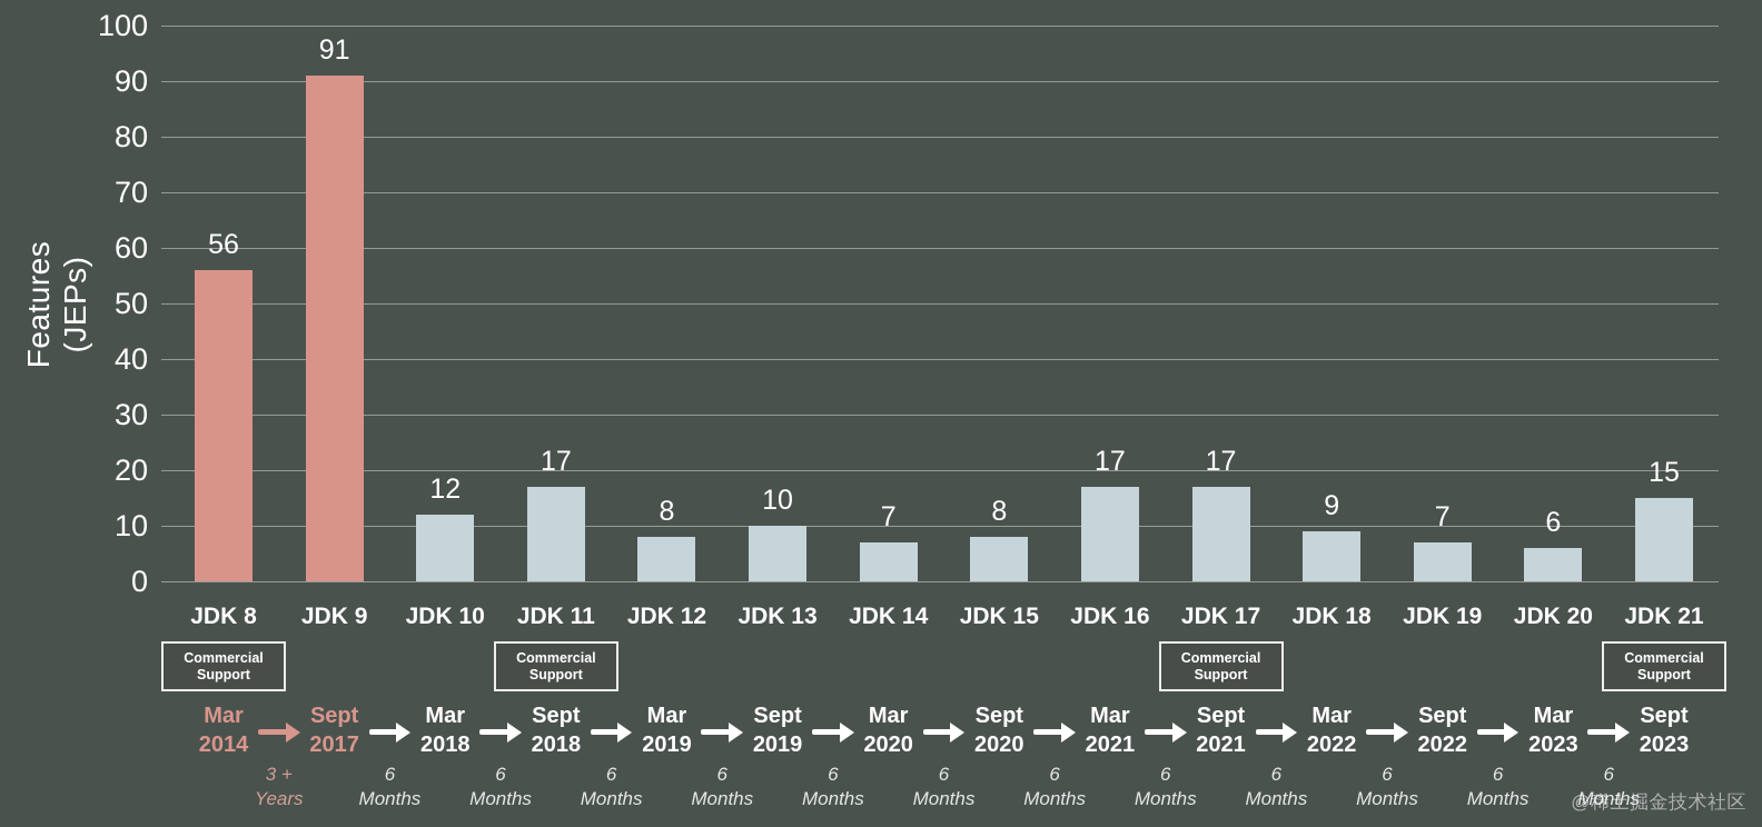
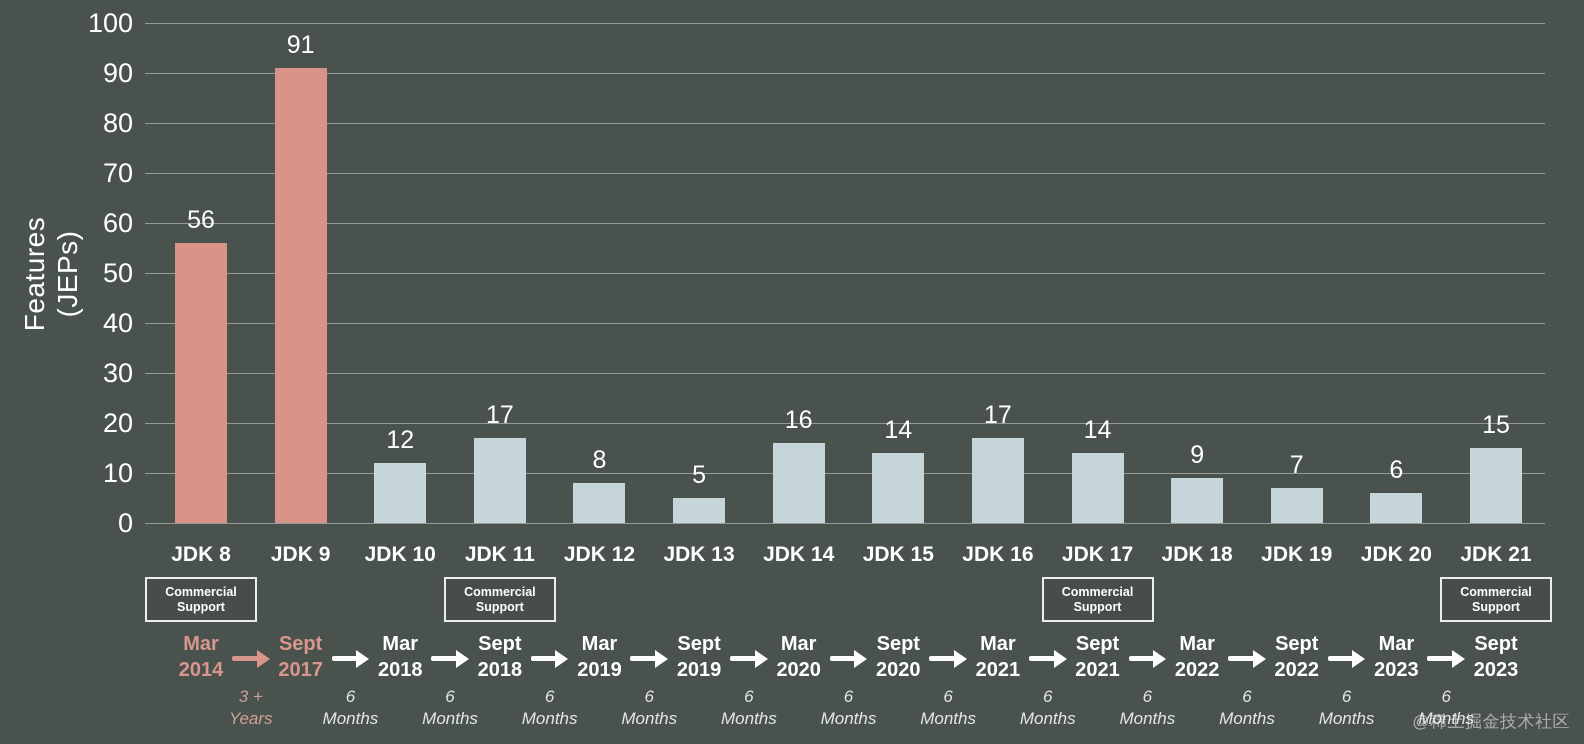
JDK 13: 10 -> 5
JDK 14: 7 -> 16
JDK 15: 8 -> 14
JDK 17: 17 -> 14
